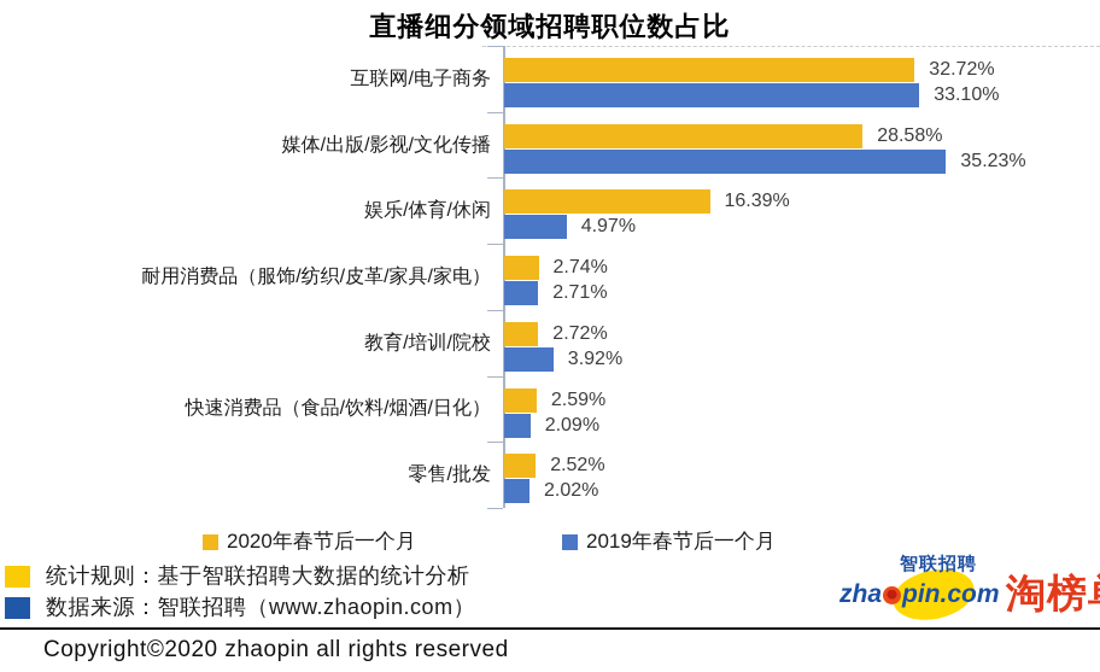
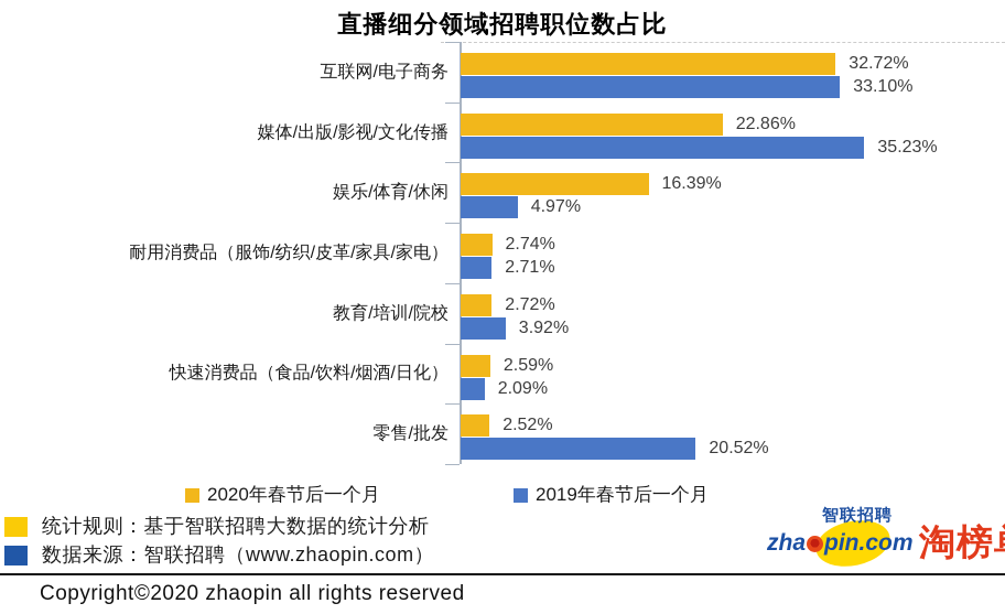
2020年春节后一个月/媒体/出版/影视/文化传播: 28.58% -> 22.86%
2019年春节后一个月/零售/批发: 2.02% -> 20.52%
